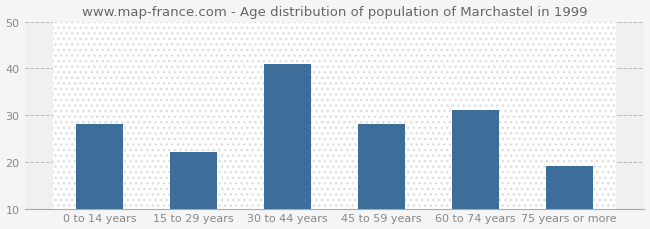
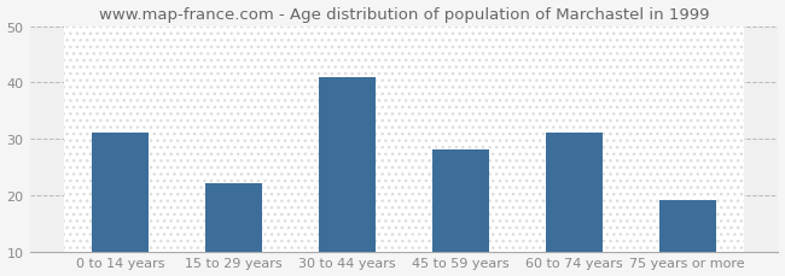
0 to 14 years: 28 -> 31
